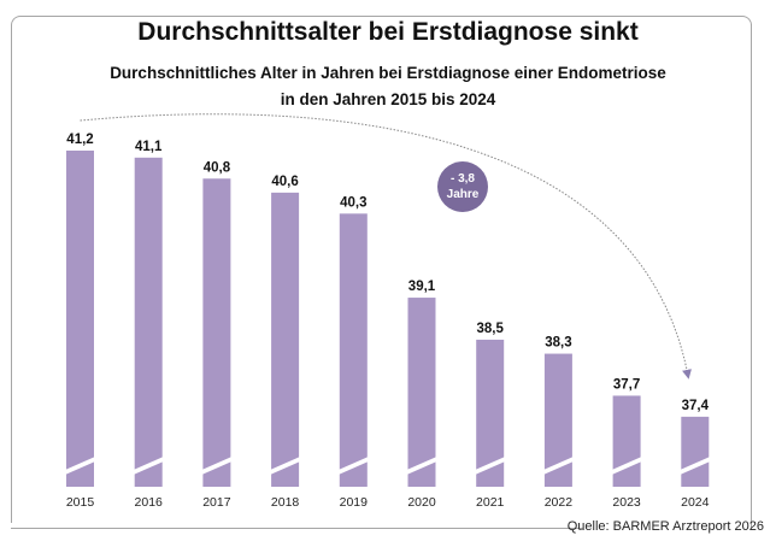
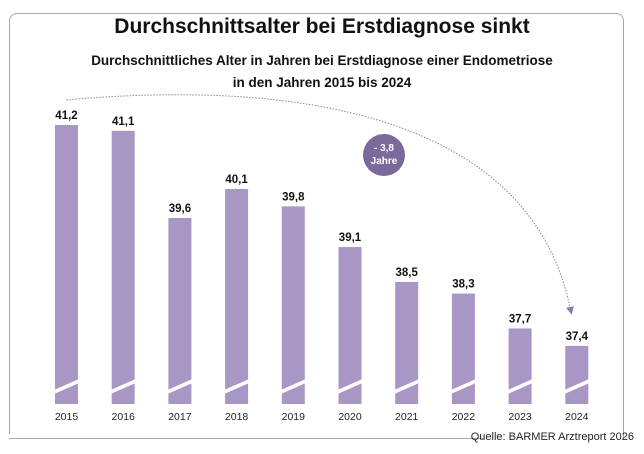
2017: 40,8 -> 39,6
2018: 40,6 -> 40,1
2019: 40,3 -> 39,8
